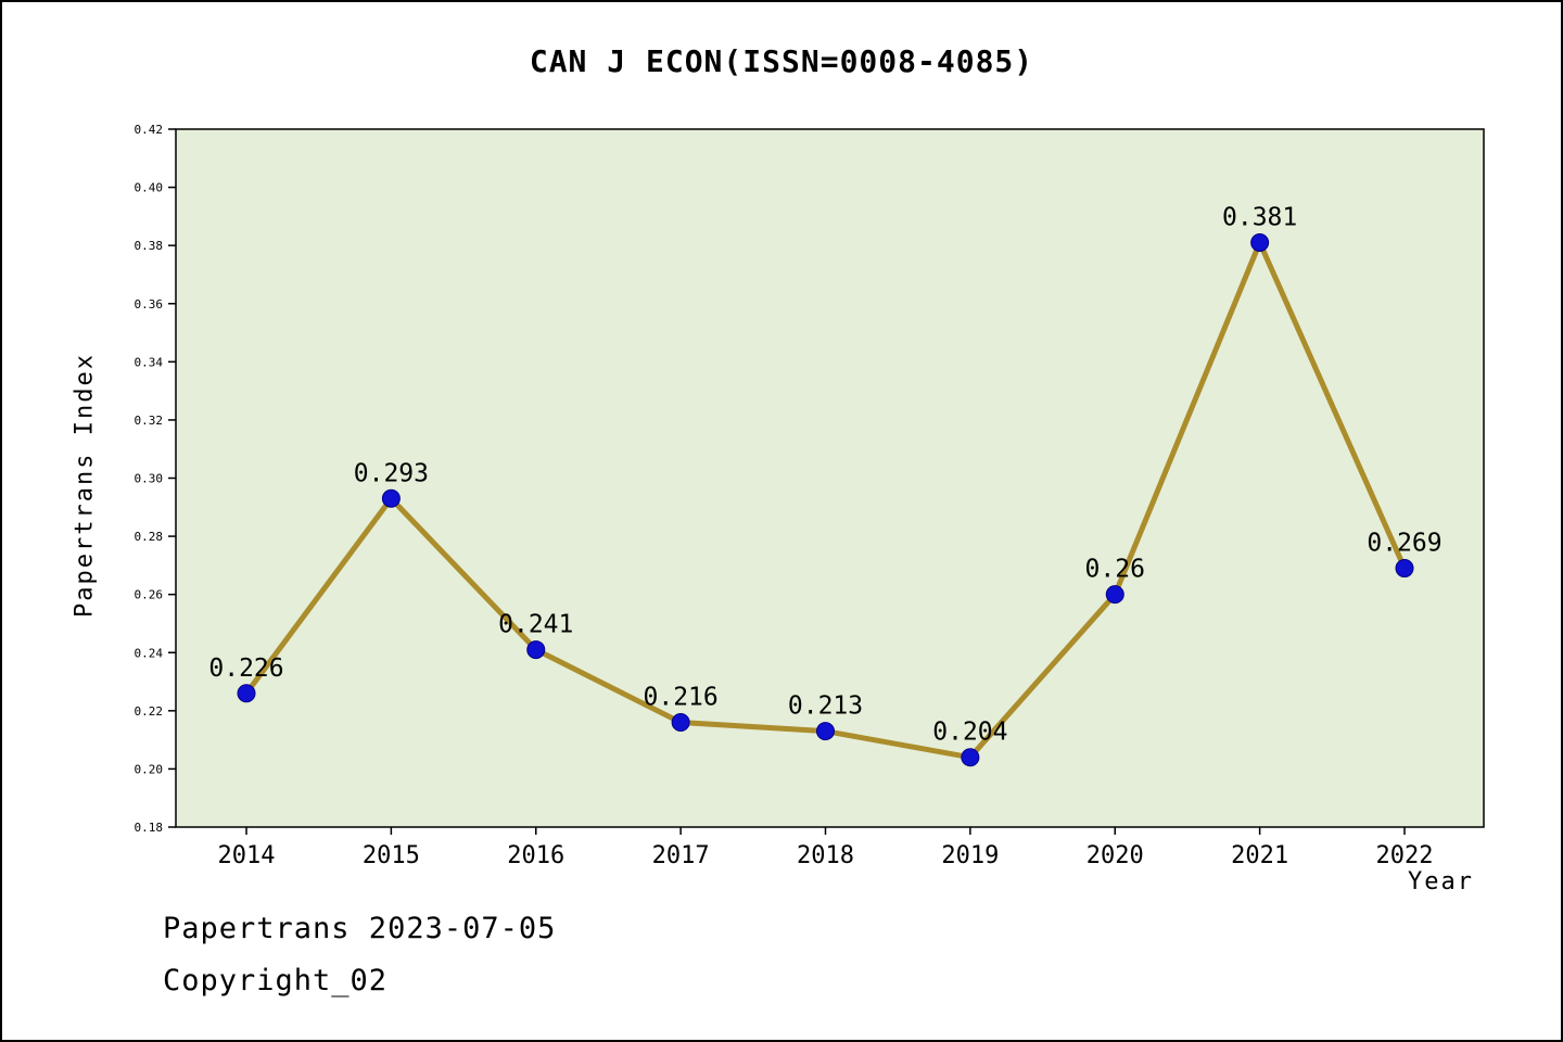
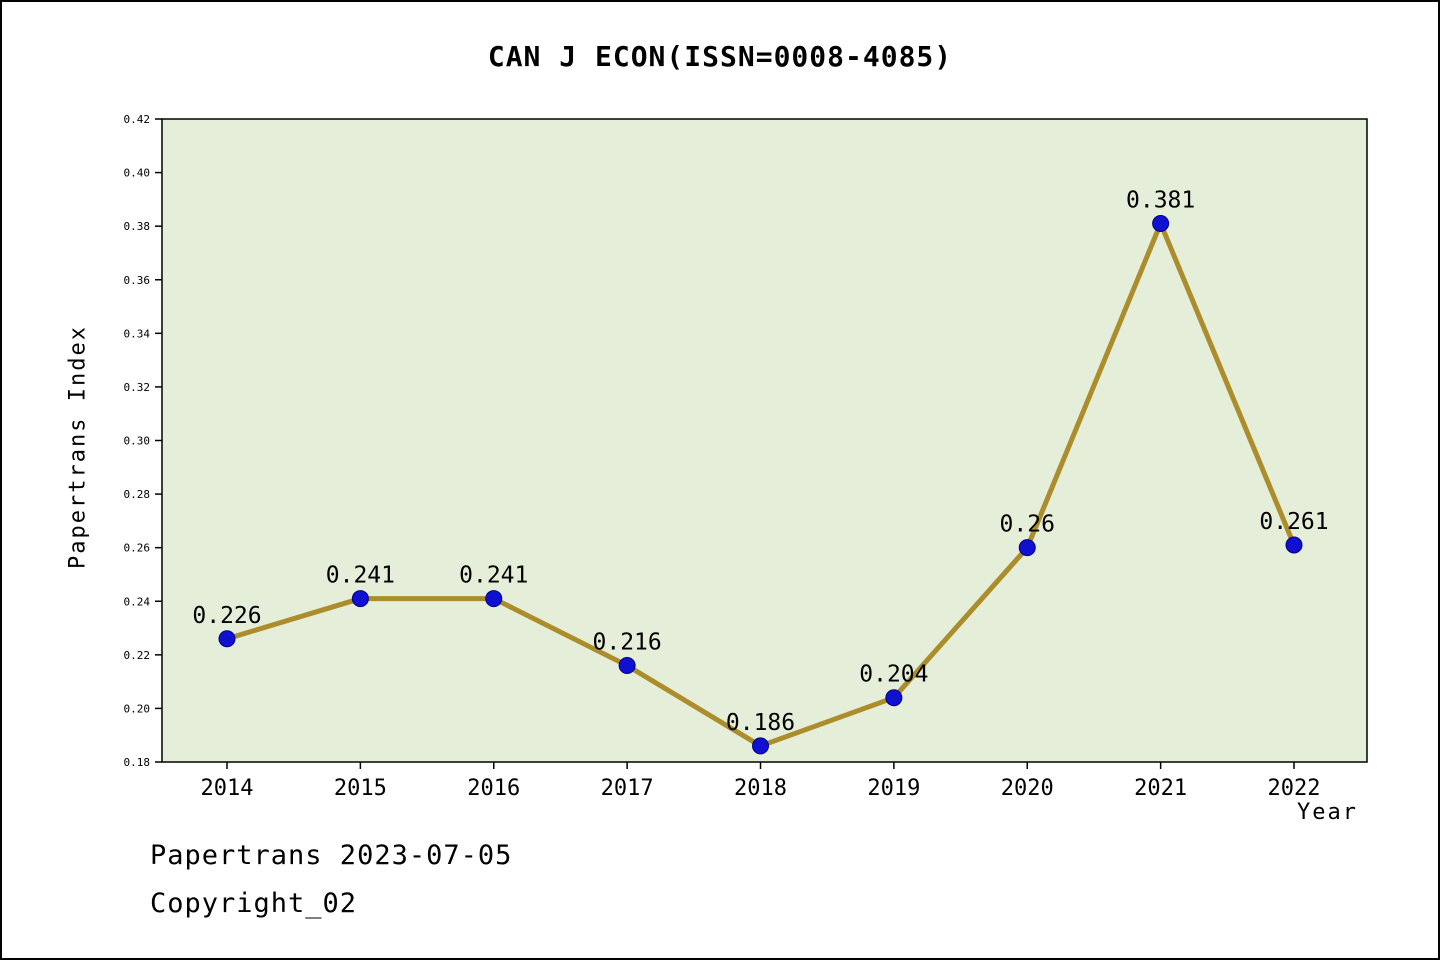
2015: 0.293 -> 0.241
2018: 0.213 -> 0.186
2022: 0.269 -> 0.261
